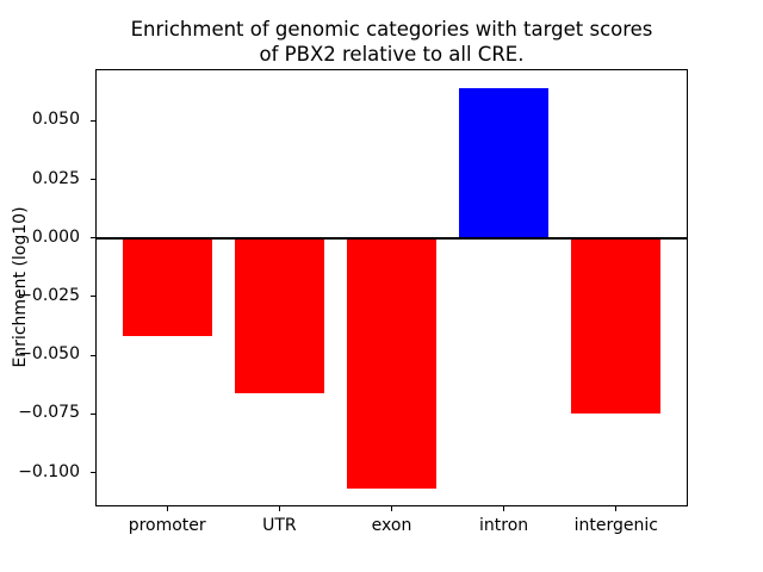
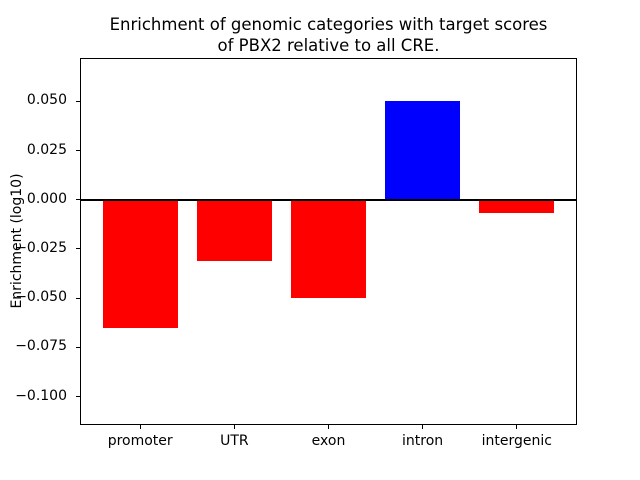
promoter: -0.042 -> -0.065
UTR: -0.066 -> -0.031
exon: -0.107 -> -0.050
intron: 0.064 -> 0.050
intergenic: -0.075 -> -0.007
